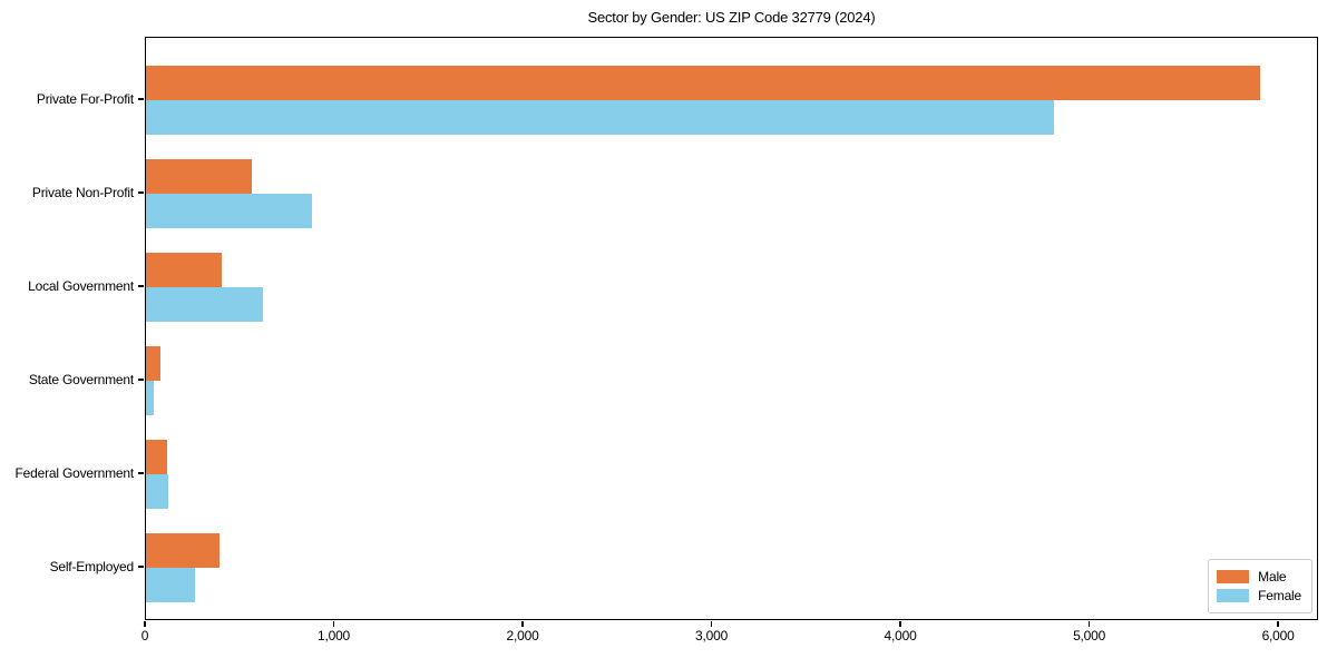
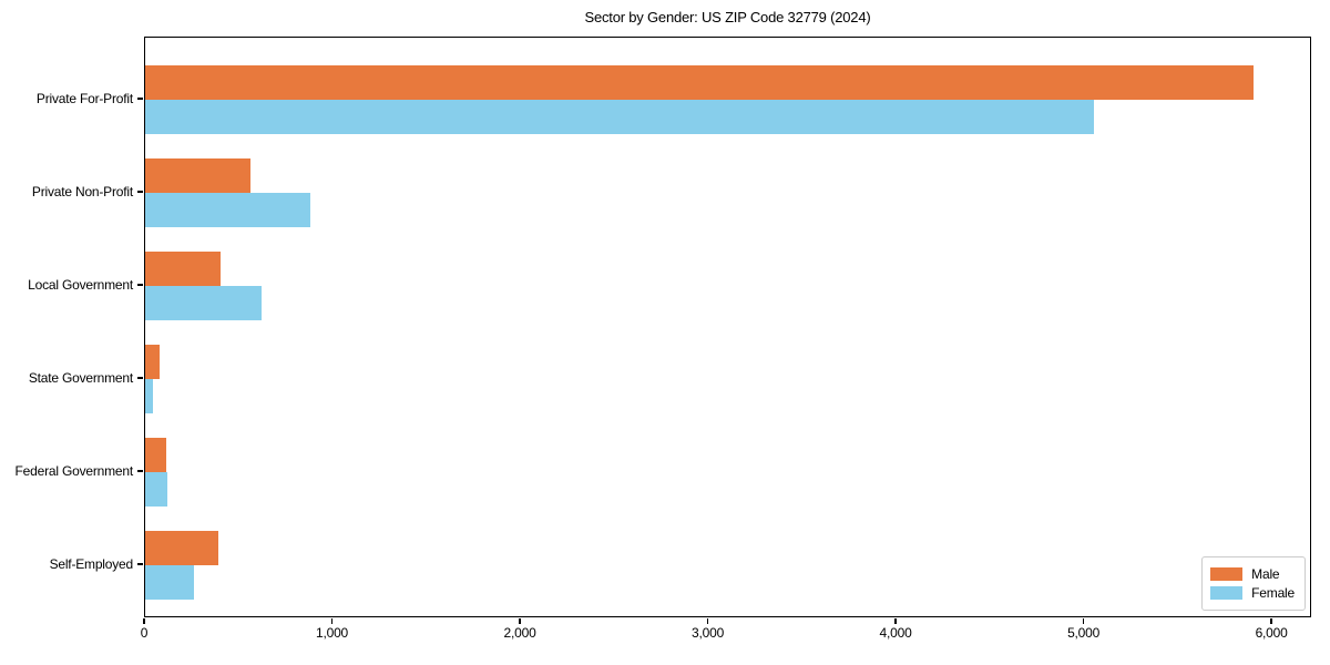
Female/Private For-Profit: 4810 -> 5050
